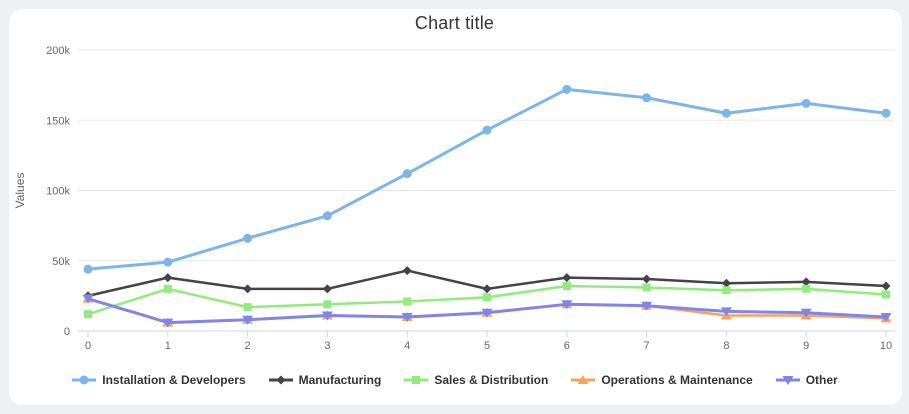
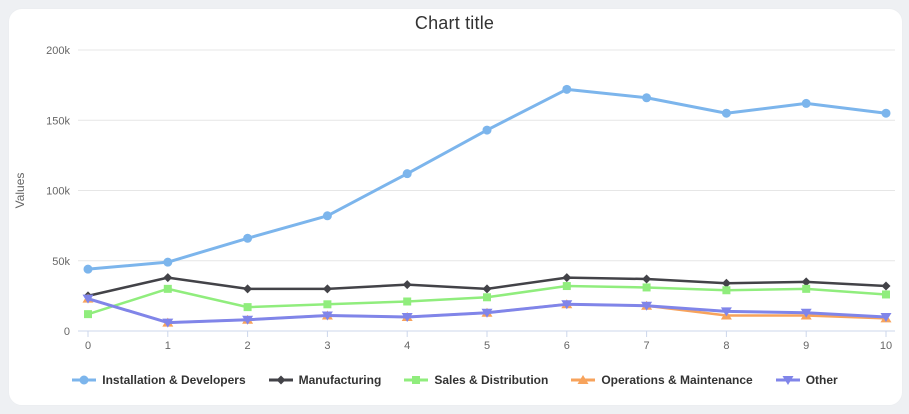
Manufacturing/4: 43k -> 33k
